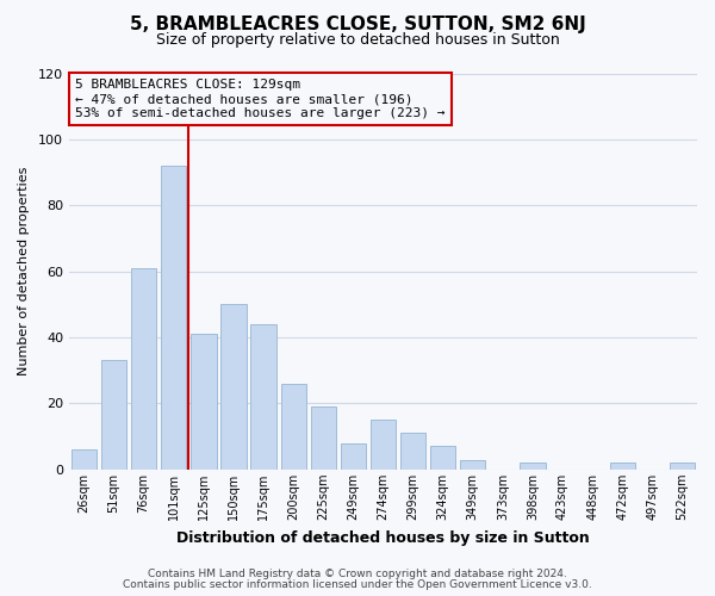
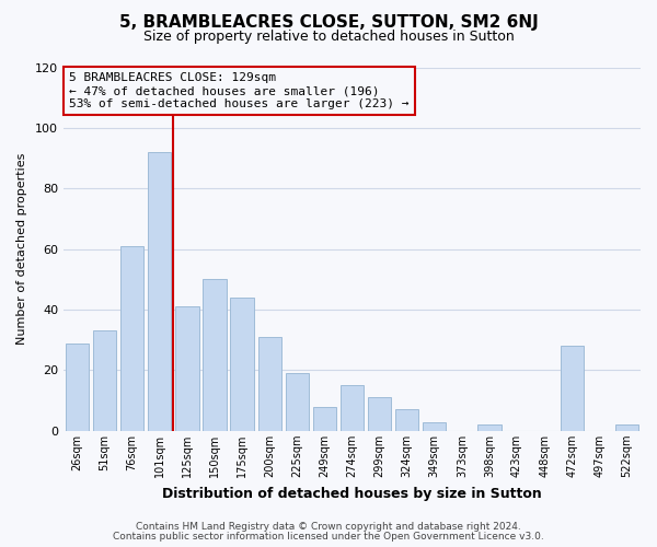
26sqm: 6 -> 29
200sqm: 26 -> 31
472sqm: 2 -> 28
